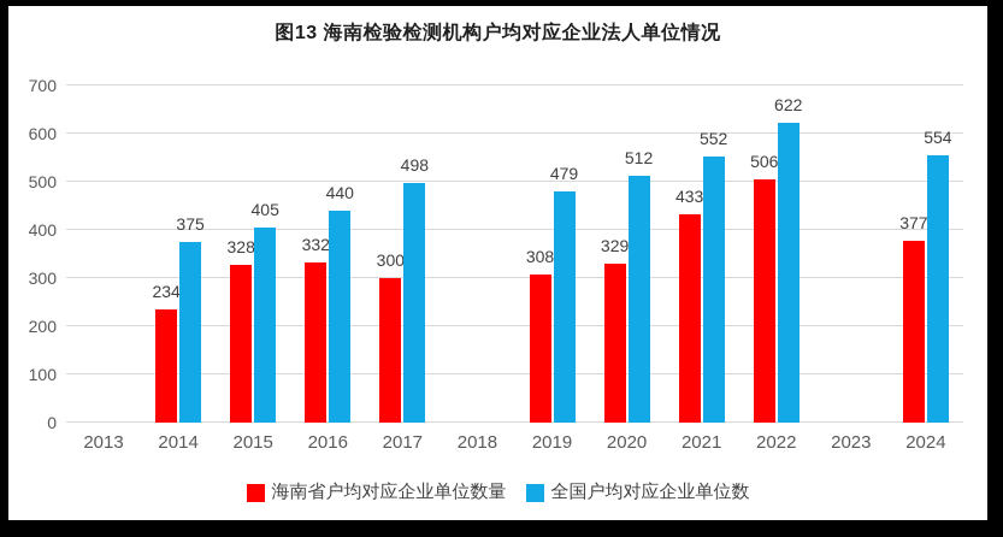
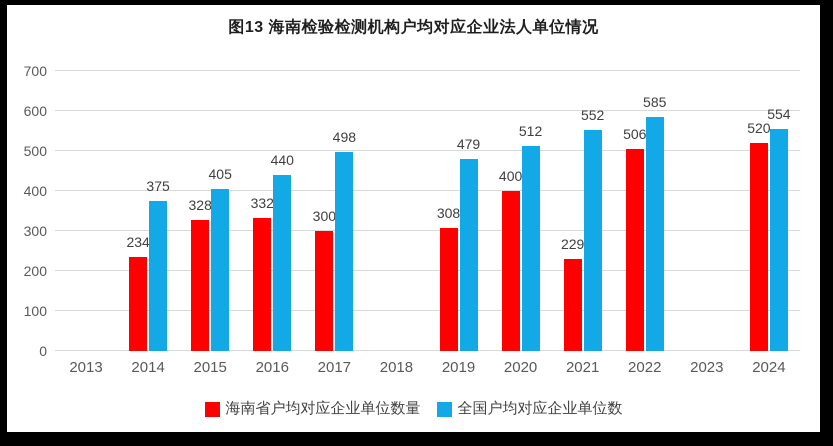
海南省户均对应企业单位数量/2020: 329 -> 400
海南省户均对应企业单位数量/2021: 433 -> 229
全国户均对应企业单位数/2022: 622 -> 585
海南省户均对应企业单位数量/2024: 377 -> 520
